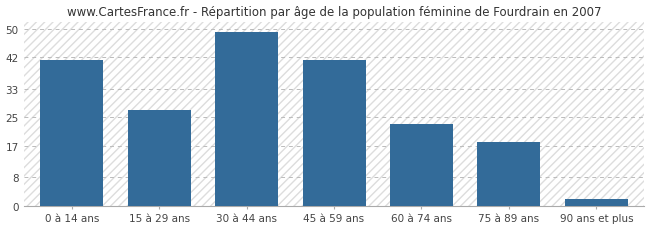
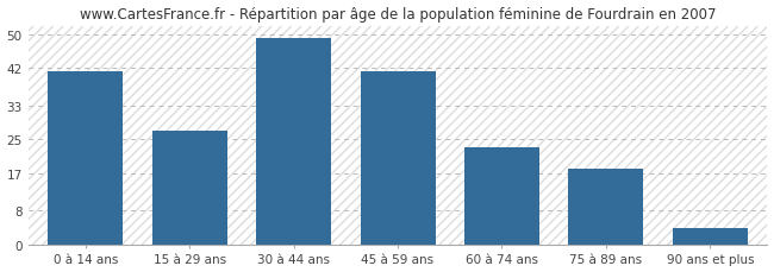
90 ans et plus: 2 -> 4
